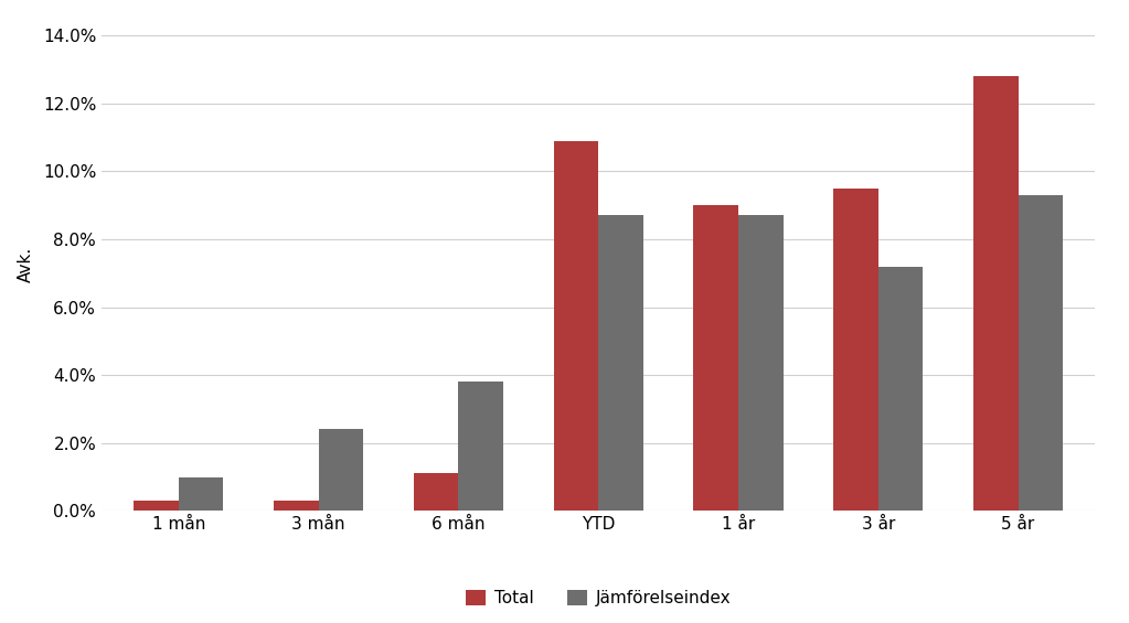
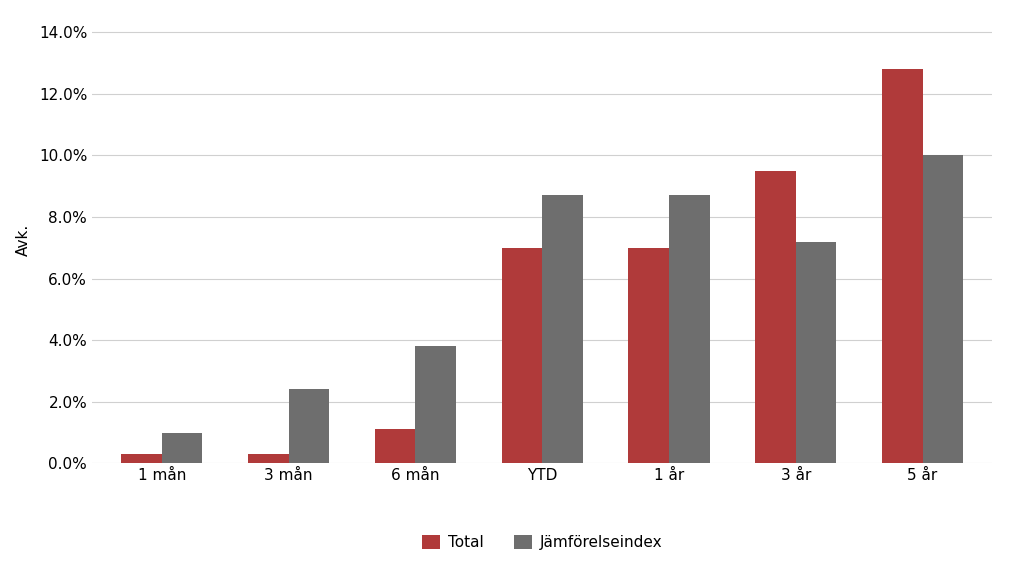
Total/YTD: 10.9% -> 7.0%
Total/1 år: 9.0% -> 7.0%
Jämförelseindex/5 år: 9.3% -> 10.0%
